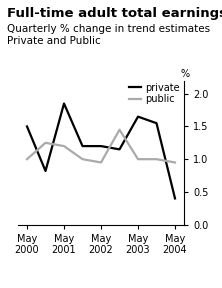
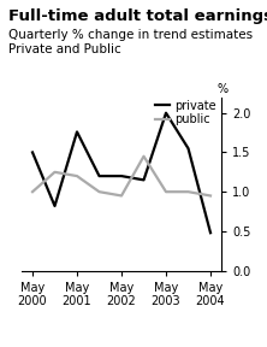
private/May 2001: 1.85 -> 1.76
private/May 2003: 1.65 -> 2.00
private/May 2004: 0.40 -> 0.48
